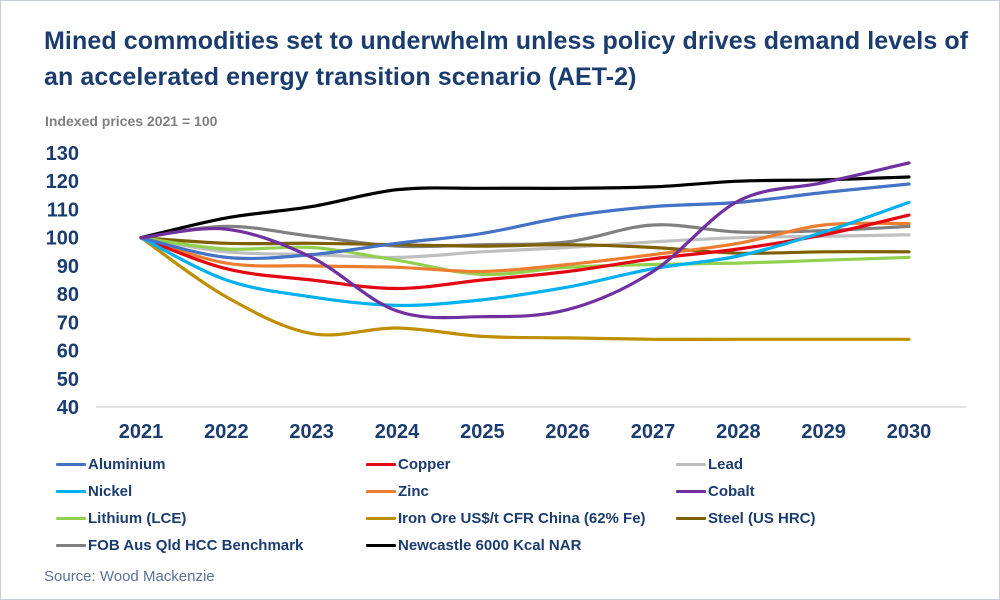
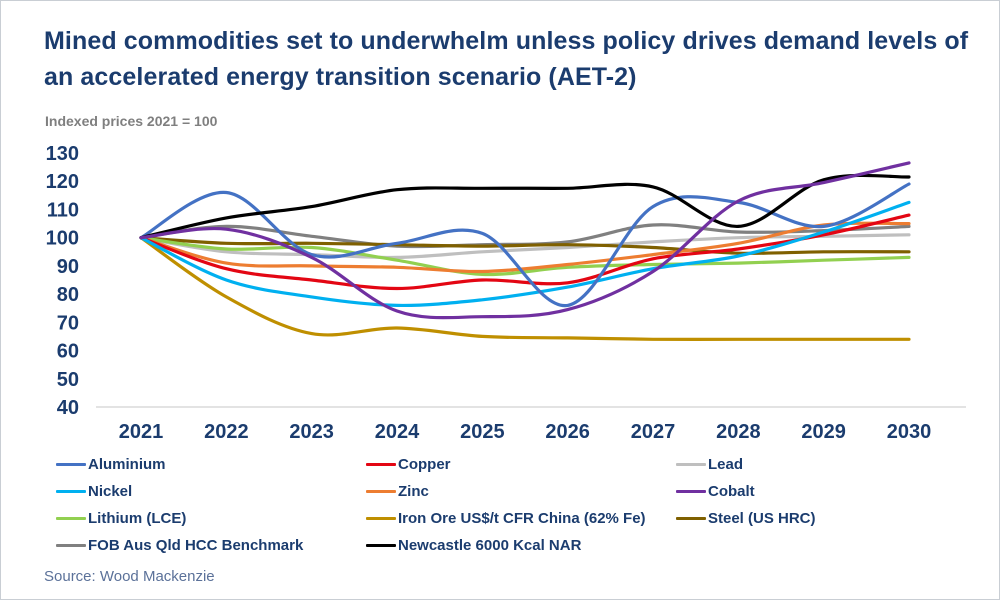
Aluminium/2022: 93 -> 116
Aluminium/2026: 108 -> 76
Copper/2026: 88 -> 84
Newcastle 6000 Kcal NAR/2028: 120 -> 104
Aluminium/2029: 116 -> 104
